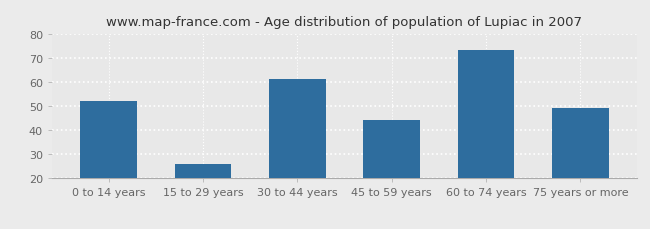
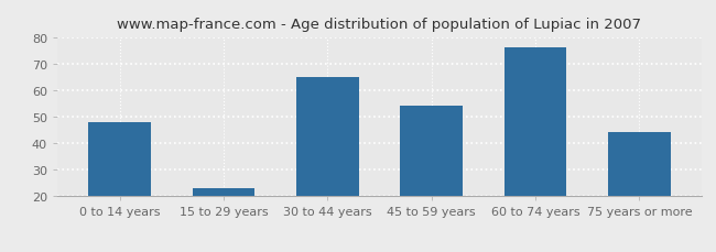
0 to 14 years: 52 -> 48
15 to 29 years: 26 -> 23
30 to 44 years: 61 -> 65
45 to 59 years: 44 -> 54
60 to 74 years: 73 -> 76
75 years or more: 49 -> 44
